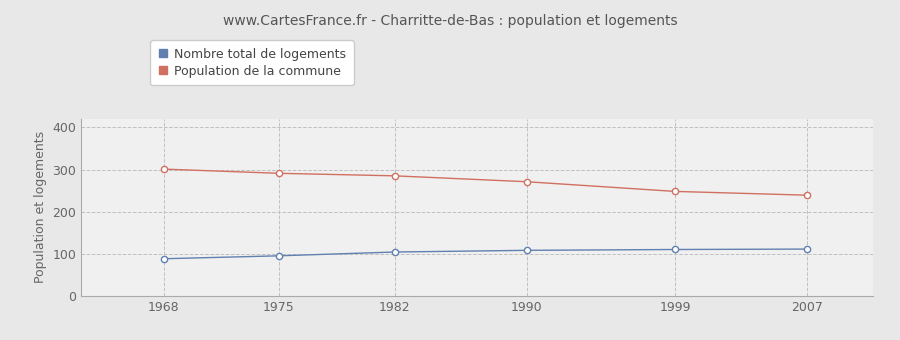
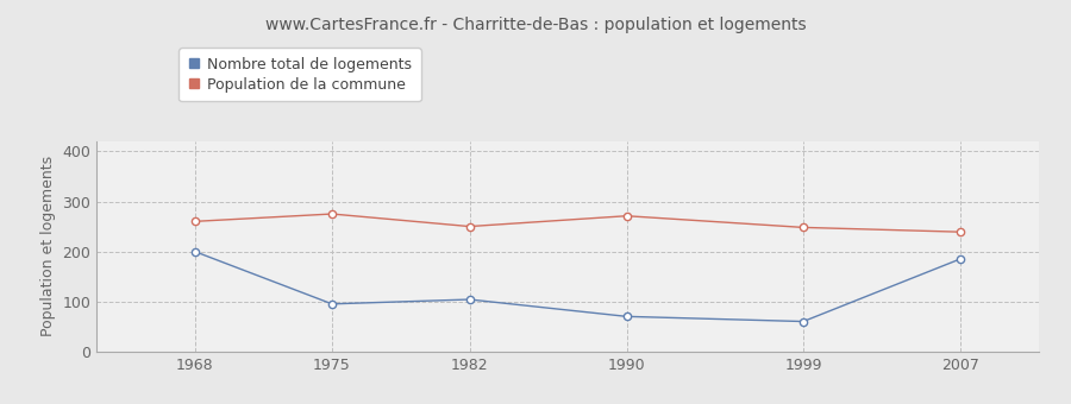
Nombre total de logements/1968: 88 -> 200
Population de la commune/1968: 301 -> 260
Population de la commune/1975: 291 -> 275
Population de la commune/1982: 285 -> 250
Nombre total de logements/1990: 108 -> 70
Nombre total de logements/1999: 110 -> 60
Nombre total de logements/2007: 111 -> 185
